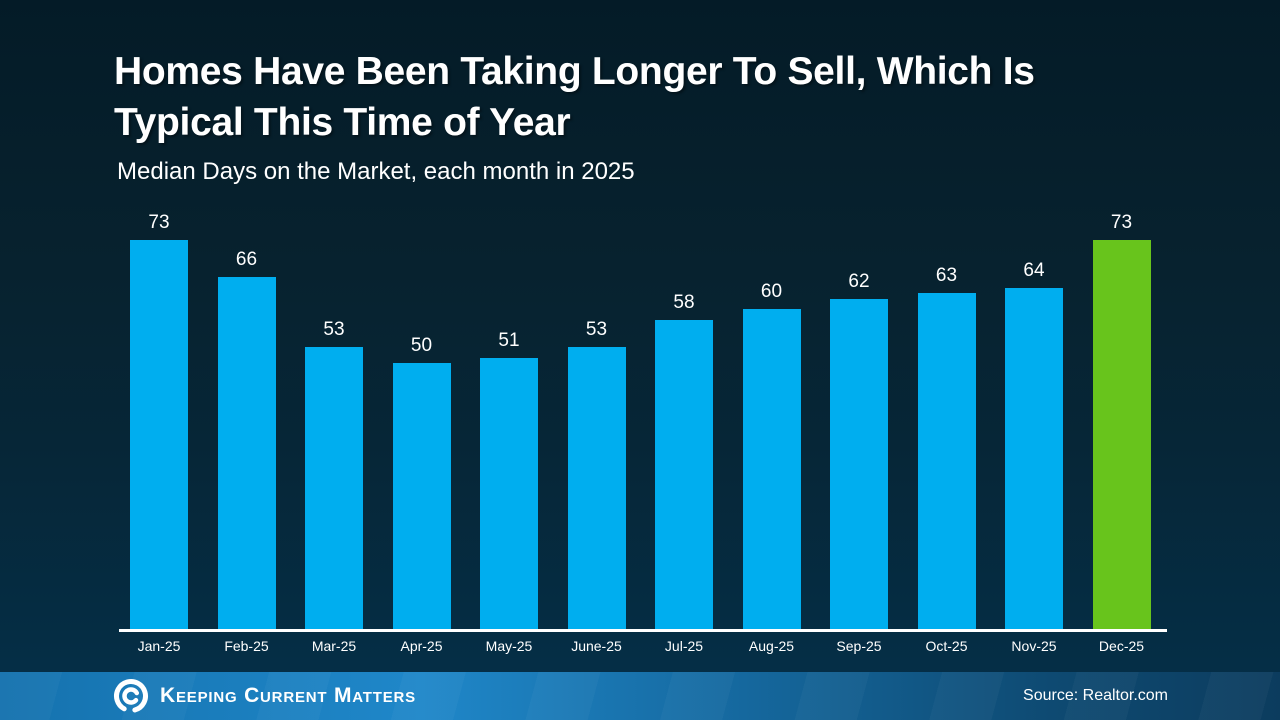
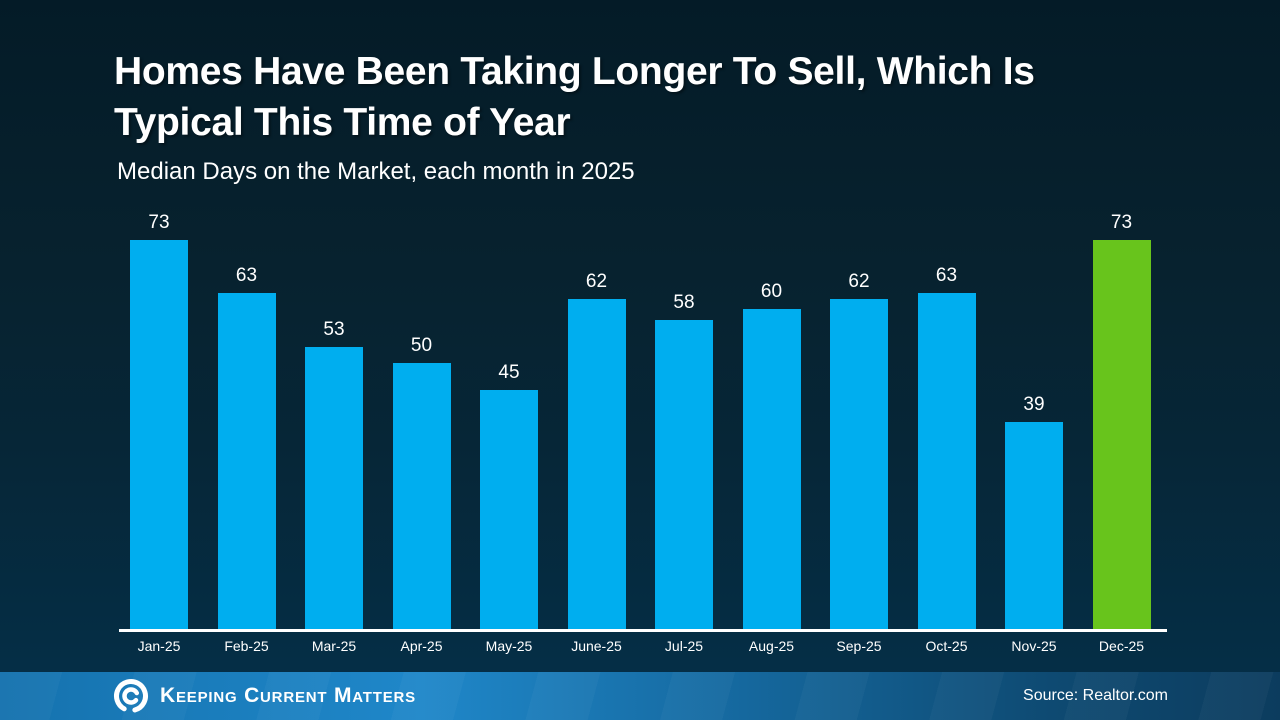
Feb-25: 66 -> 63
May-25: 51 -> 45
June-25: 53 -> 62
Nov-25: 64 -> 39
